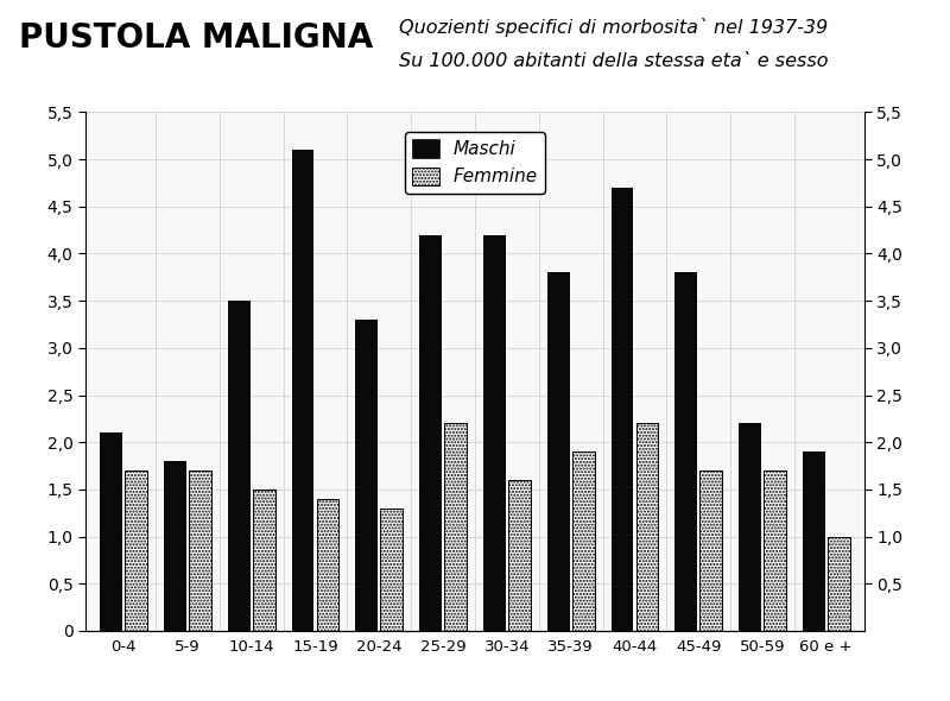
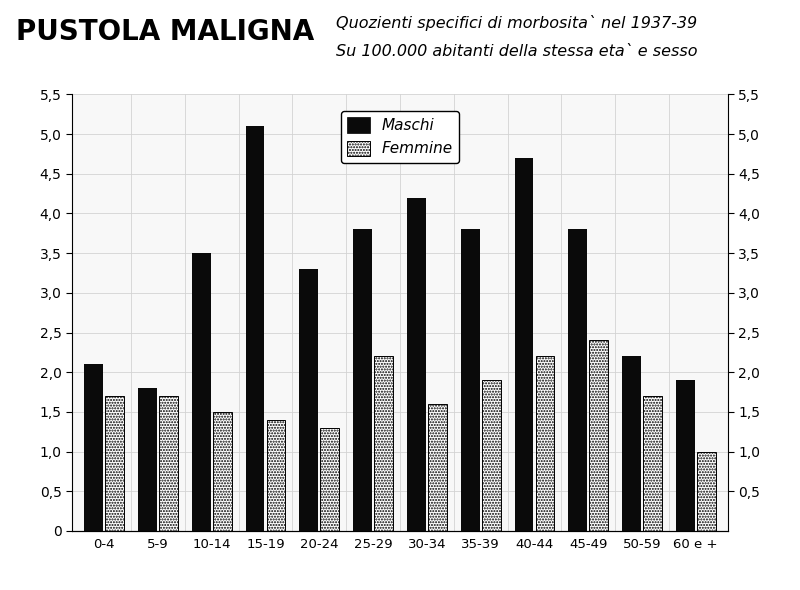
Maschi/25-29: 4,2 -> 3,8
Femmine/45-49: 1,7 -> 2,4
